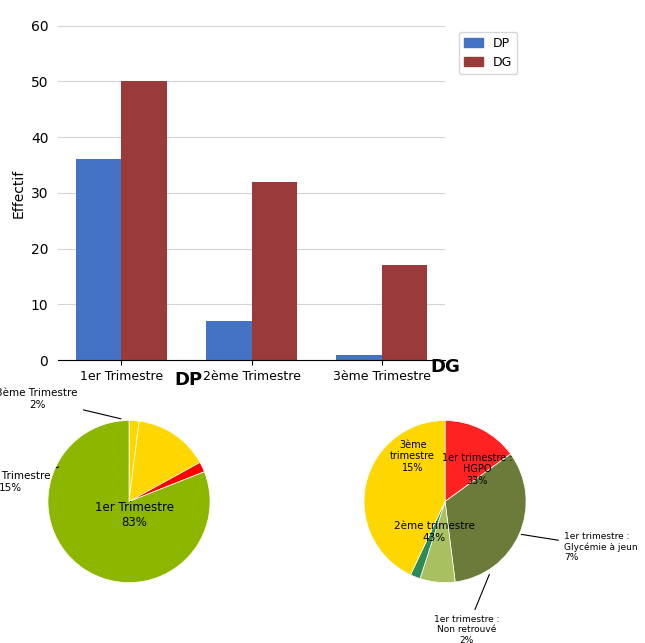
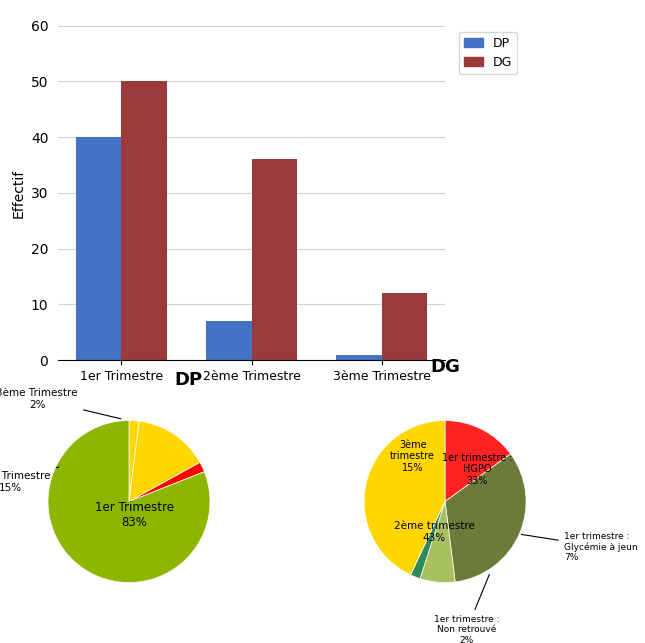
DP/1er Trimestre: 36 -> 40
DG/2ème Trimestre: 32 -> 36
DG/3ème Trimestre: 17 -> 12
